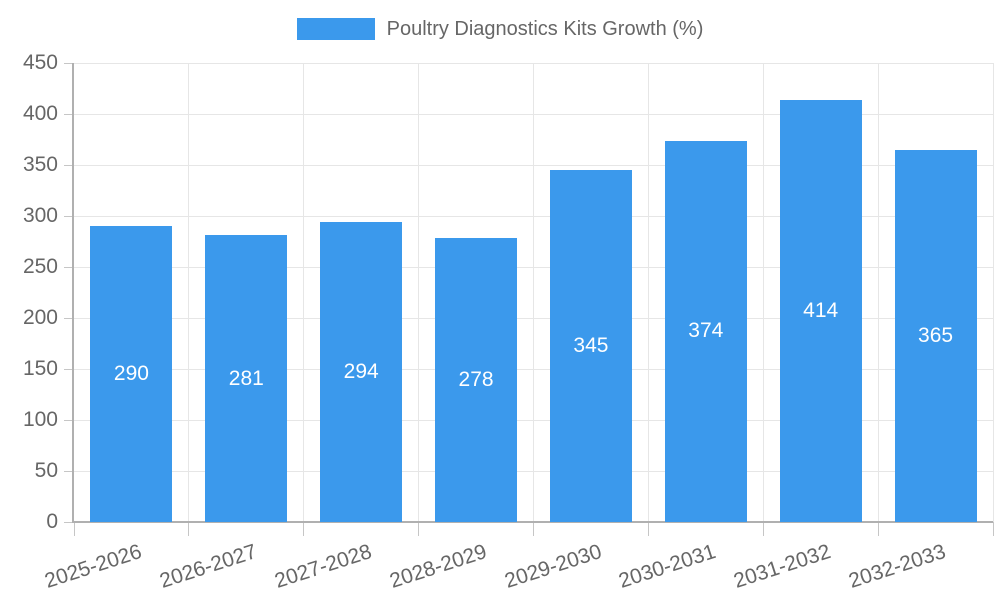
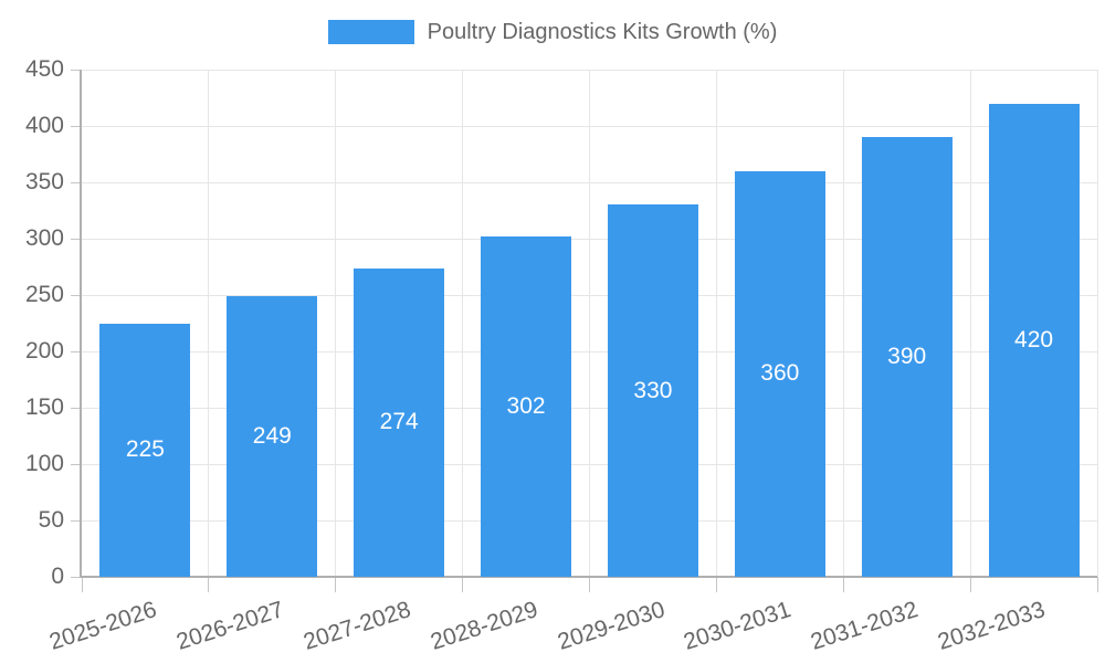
2025-2026: 290 -> 225
2026-2027: 281 -> 249
2027-2028: 294 -> 274
2028-2029: 278 -> 302
2029-2030: 345 -> 330
2030-2031: 374 -> 360
2031-2032: 414 -> 390
2032-2033: 365 -> 420
